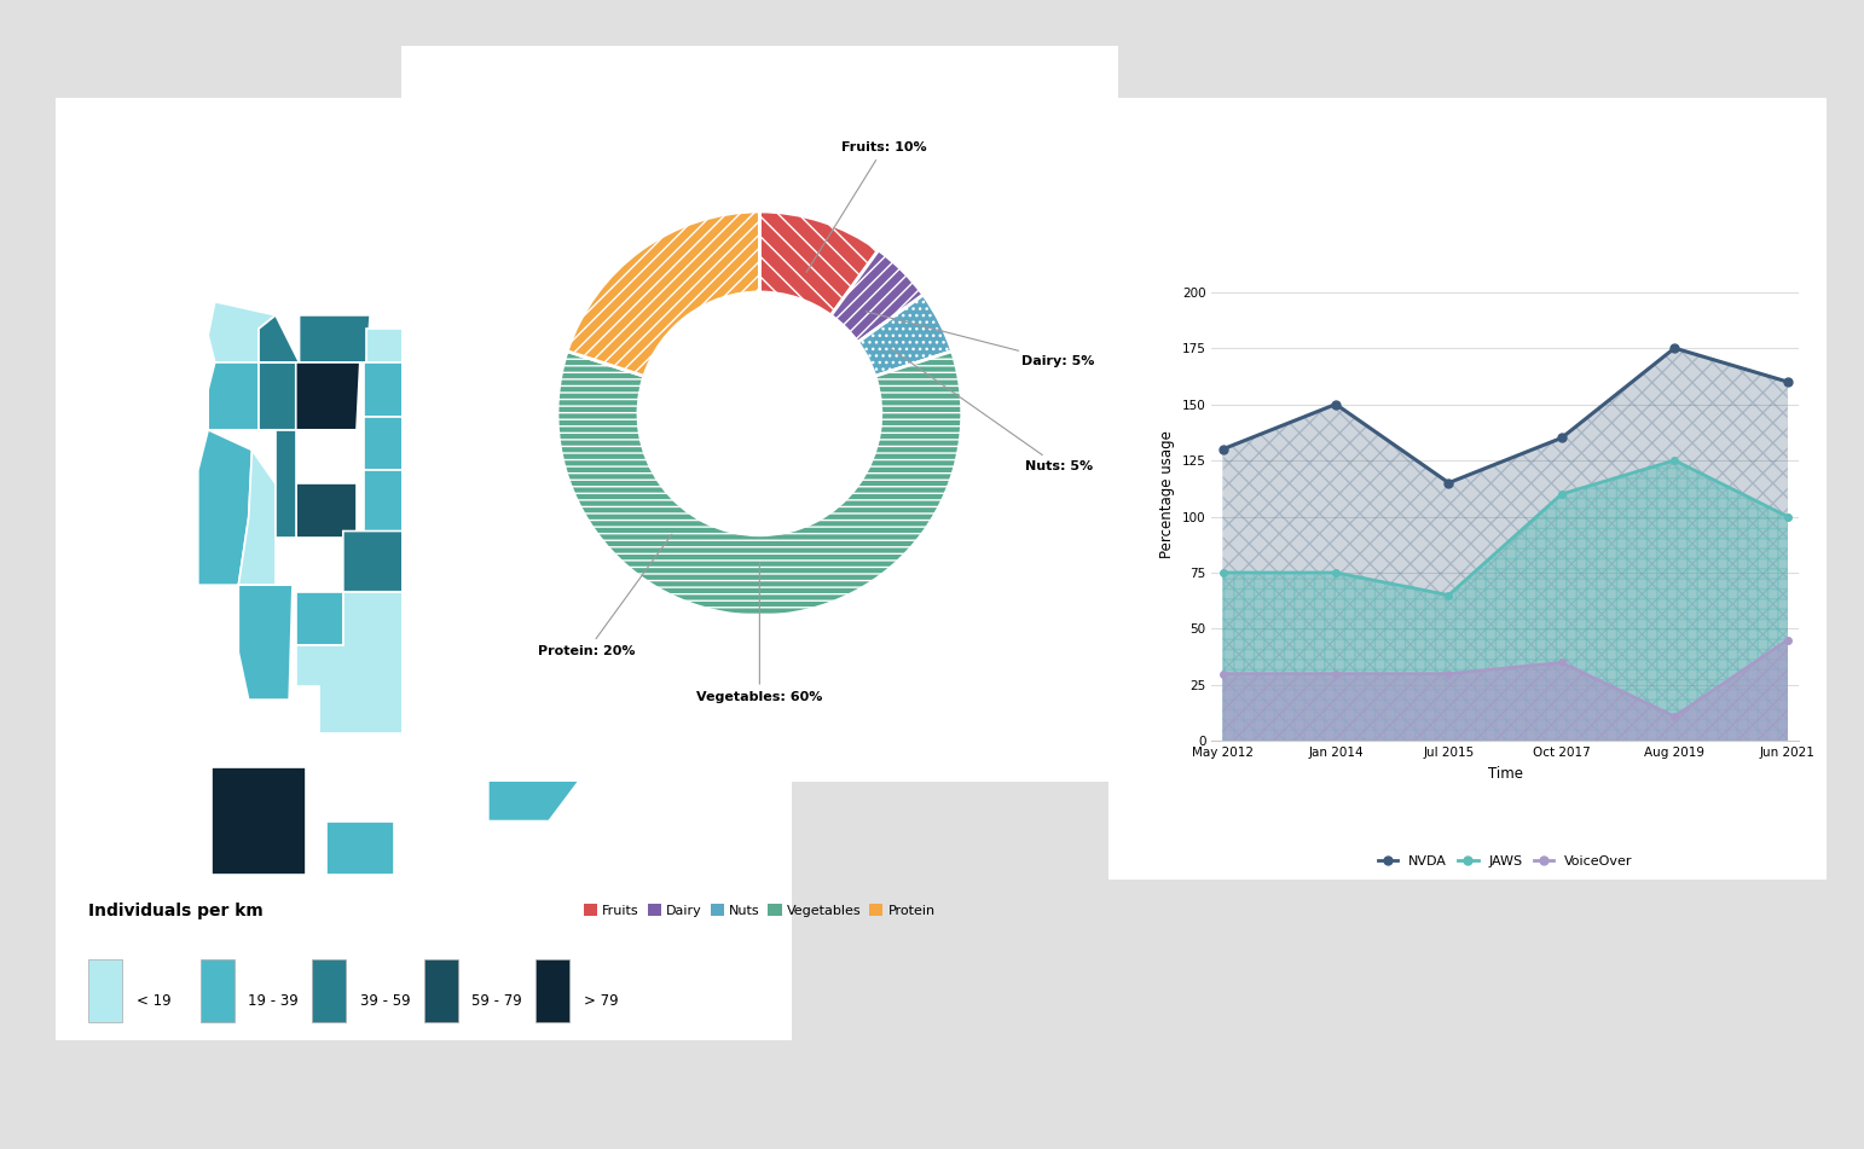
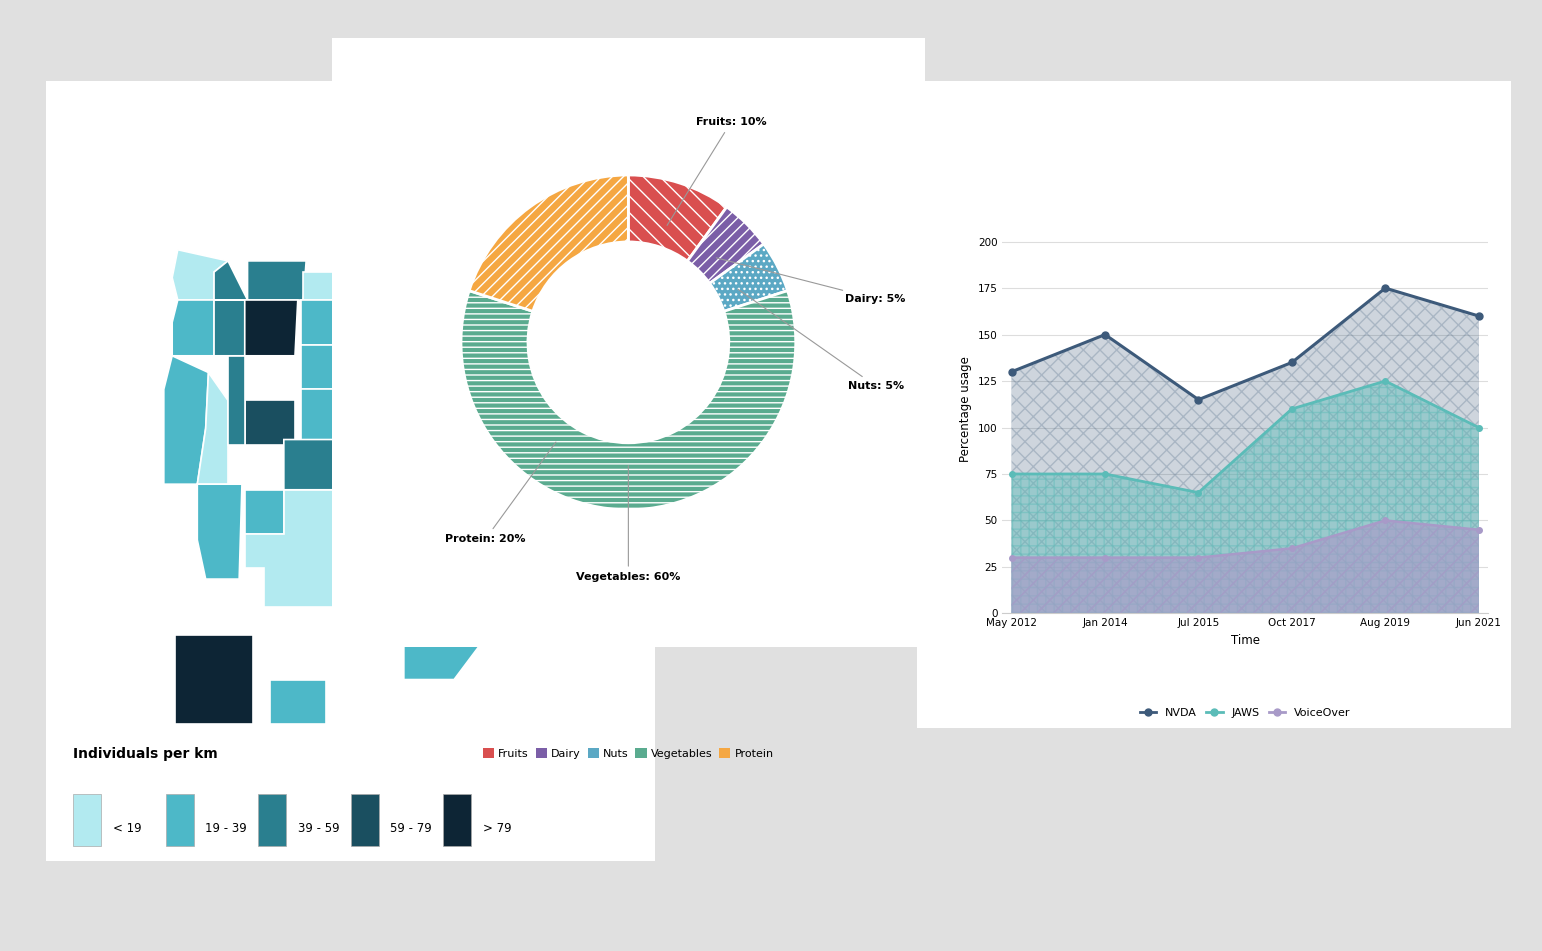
VoiceOver/Aug 2019: 11 -> 50
